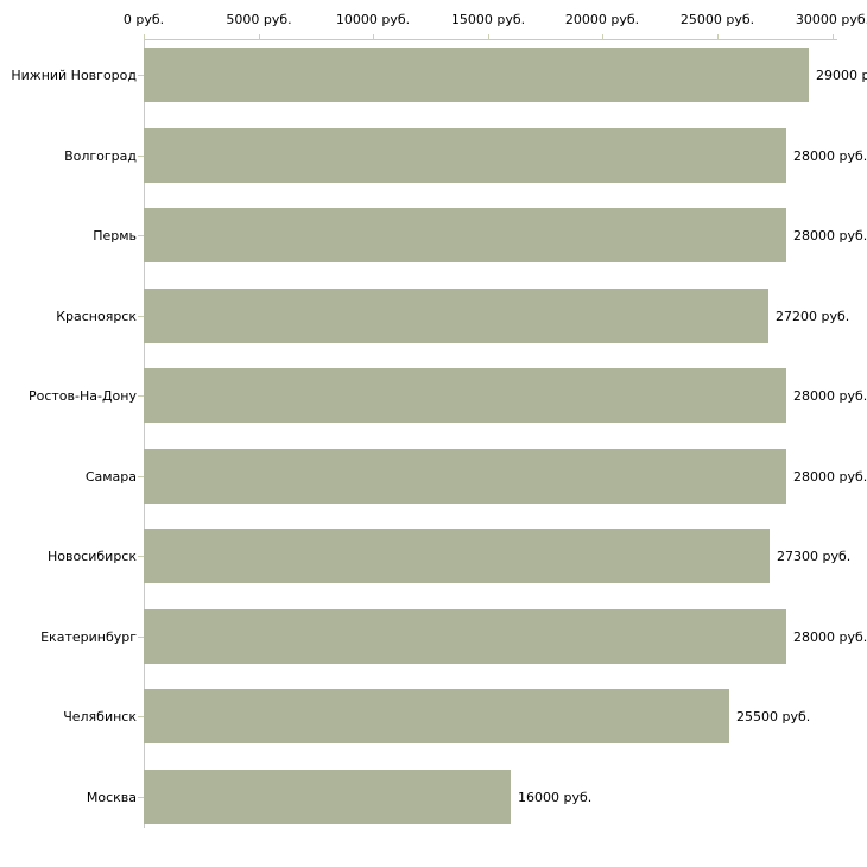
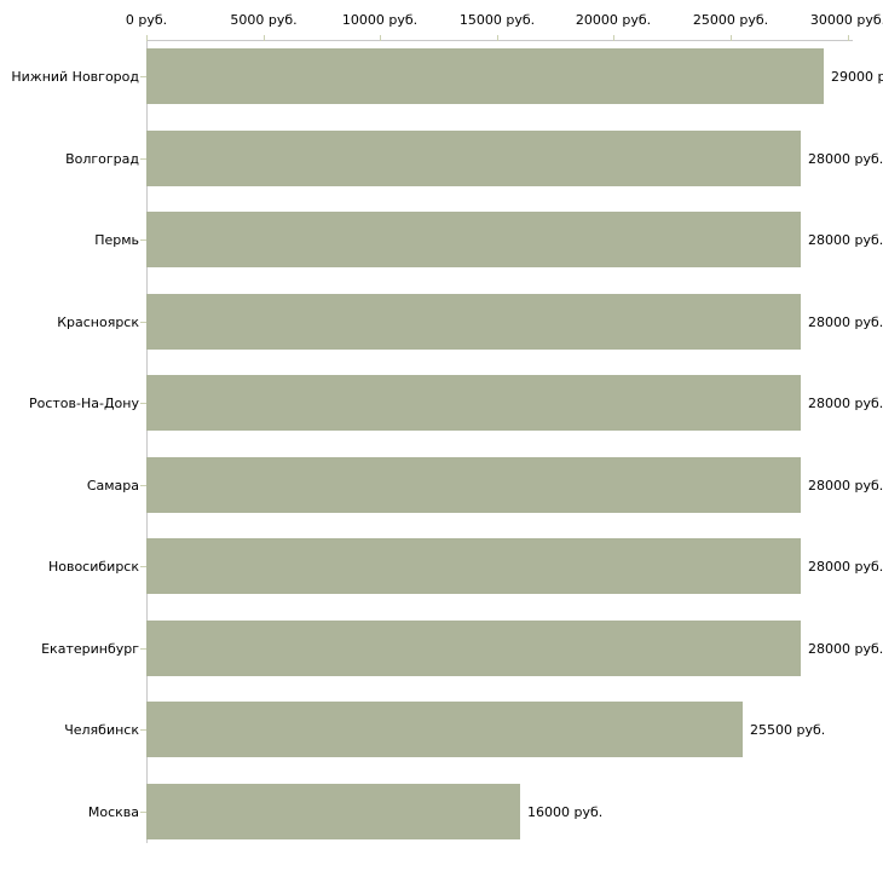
Красноярск: 27200 -> 28000
Новосибирск: 27300 -> 28000
